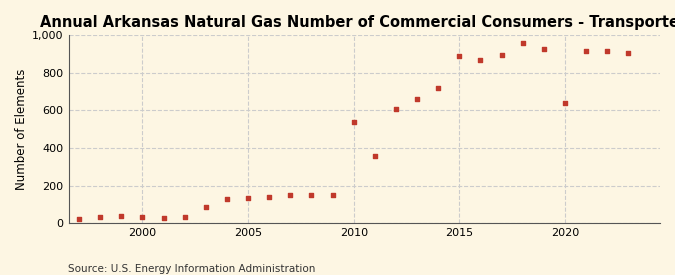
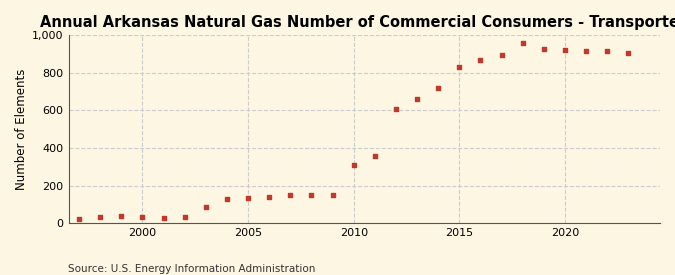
2010: 540 -> 310
2015: 890 -> 830
2020: 640 -> 920
